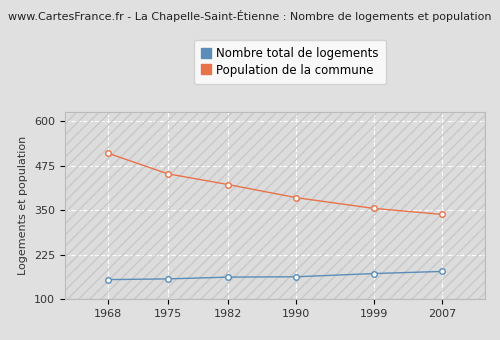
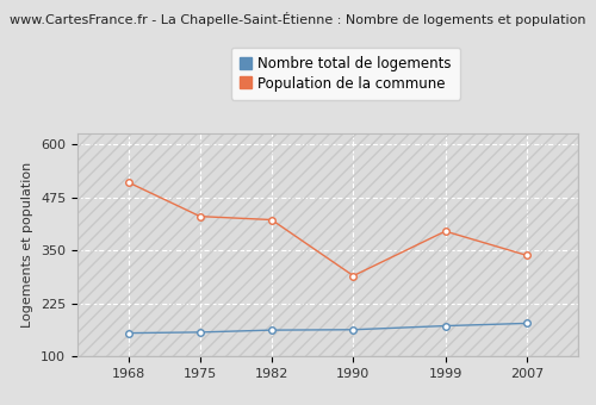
Population de la commune/1975: 452 -> 430
Population de la commune/1990: 385 -> 290
Population de la commune/1999: 355 -> 395
